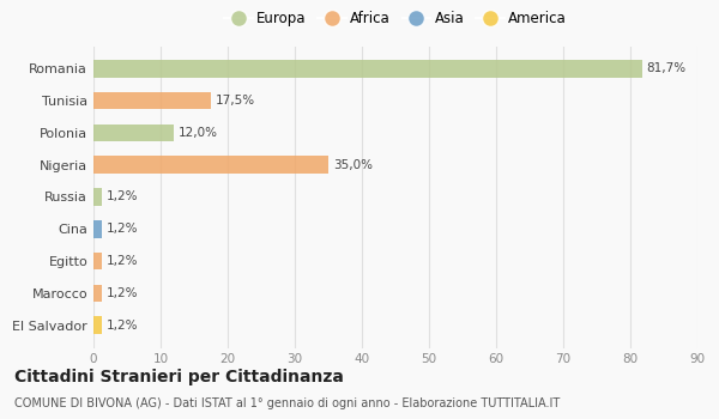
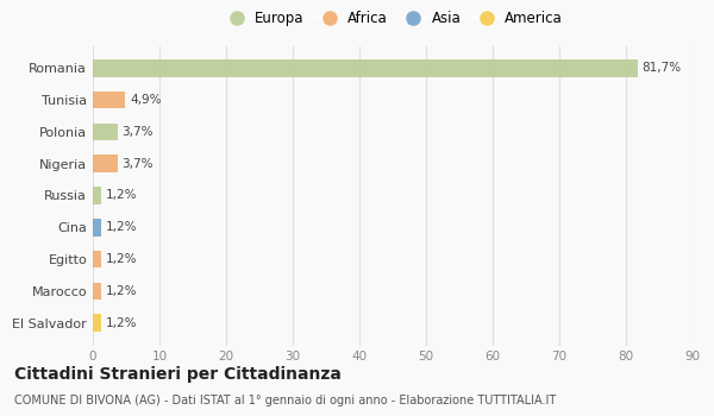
Tunisia: 17,5% -> 4,9%
Polonia: 12,0% -> 3,7%
Nigeria: 35,0% -> 3,7%
